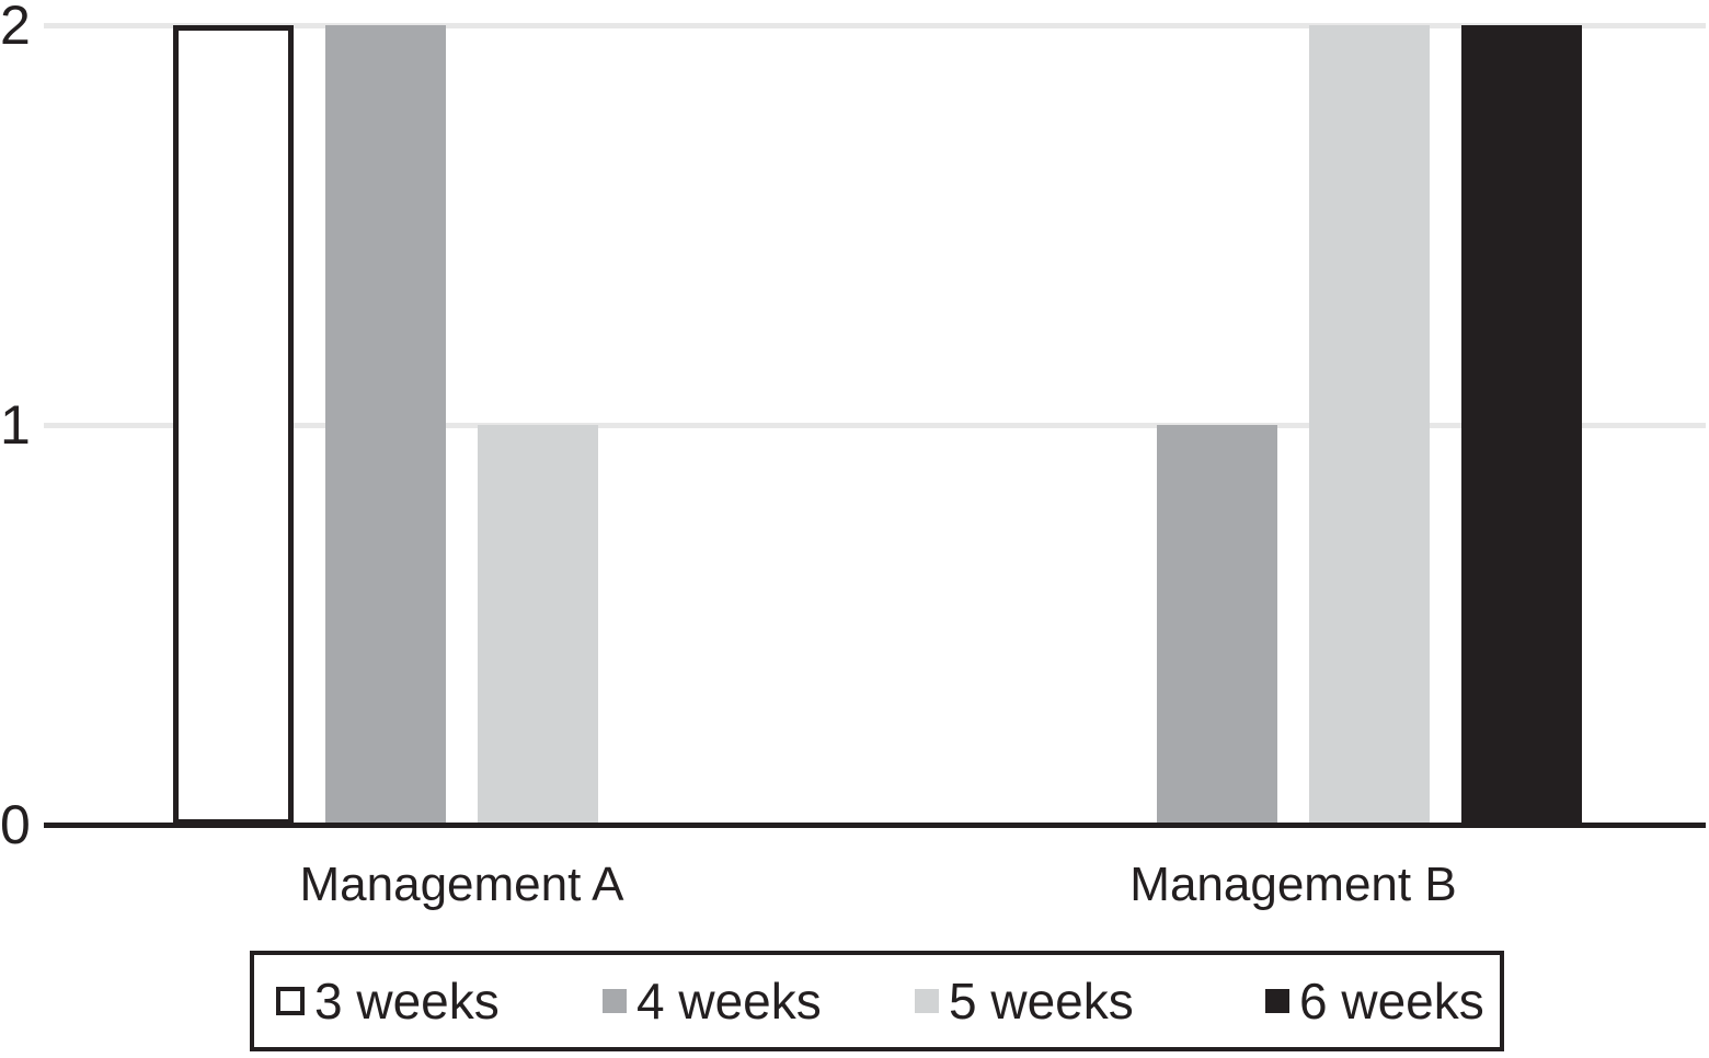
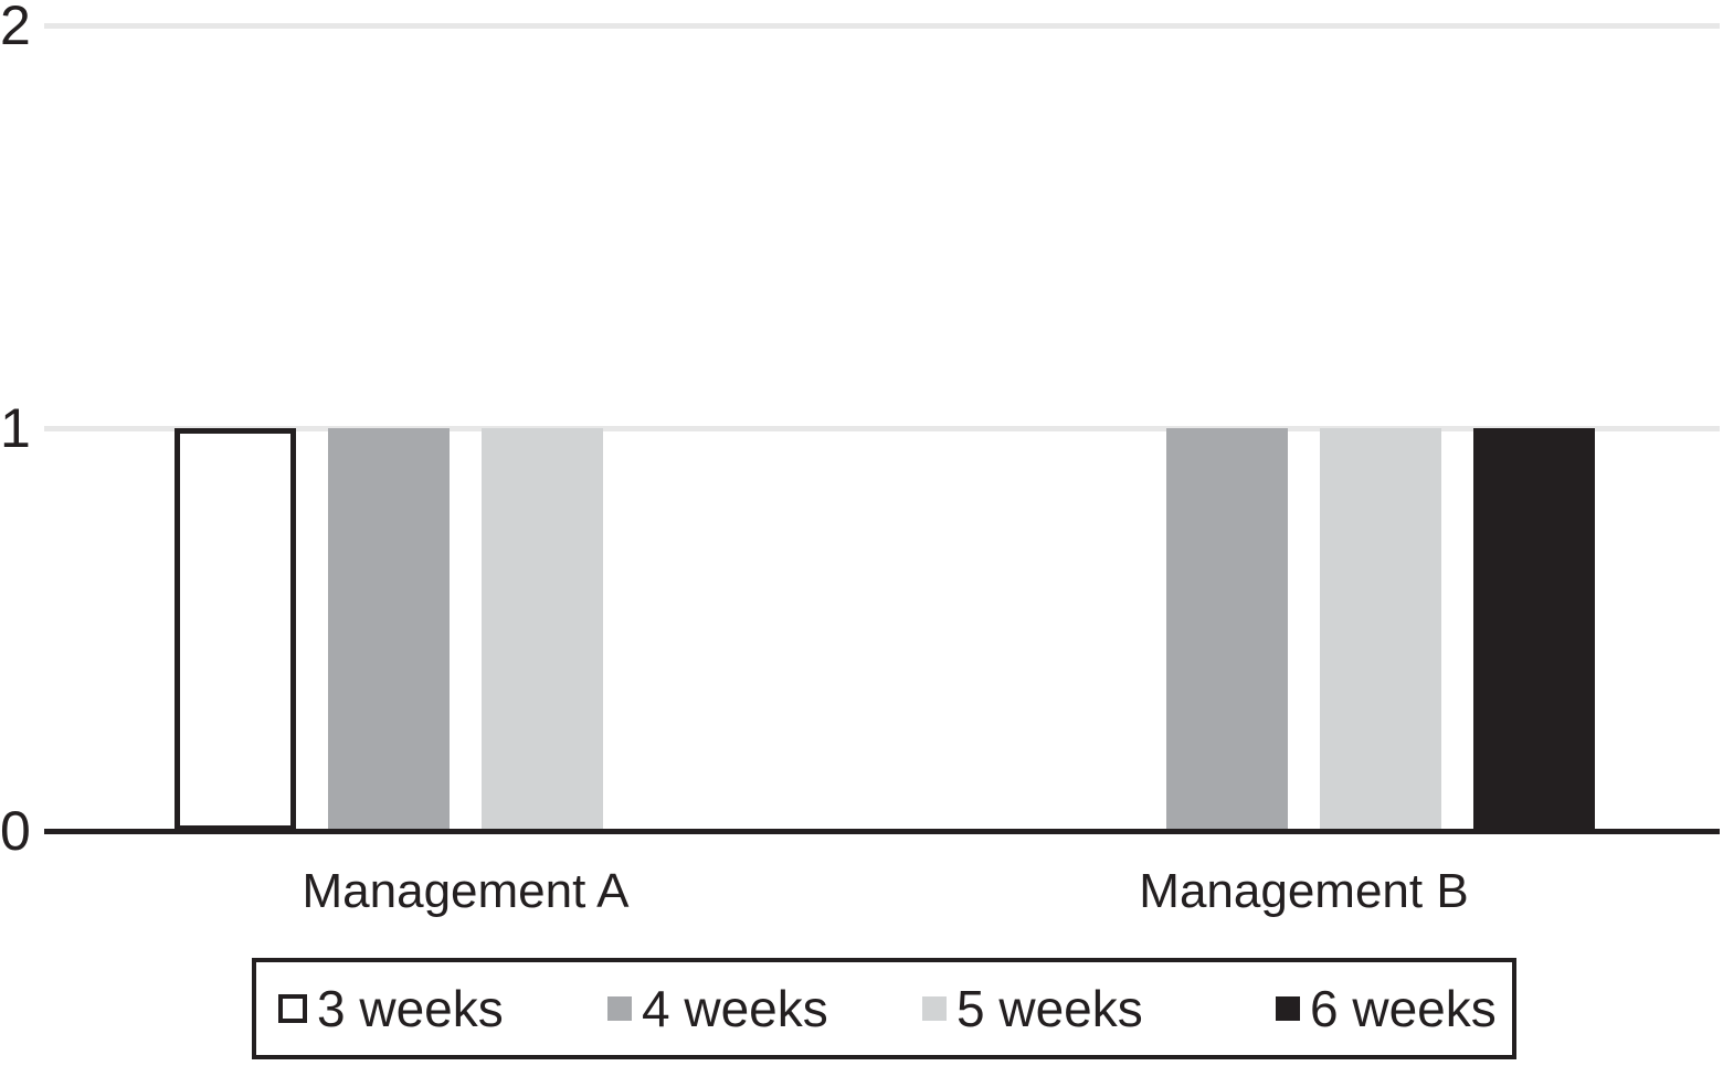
3 weeks/Management A: 2 -> 1
4 weeks/Management A: 2 -> 1
5 weeks/Management B: 2 -> 1
6 weeks/Management B: 2 -> 1
